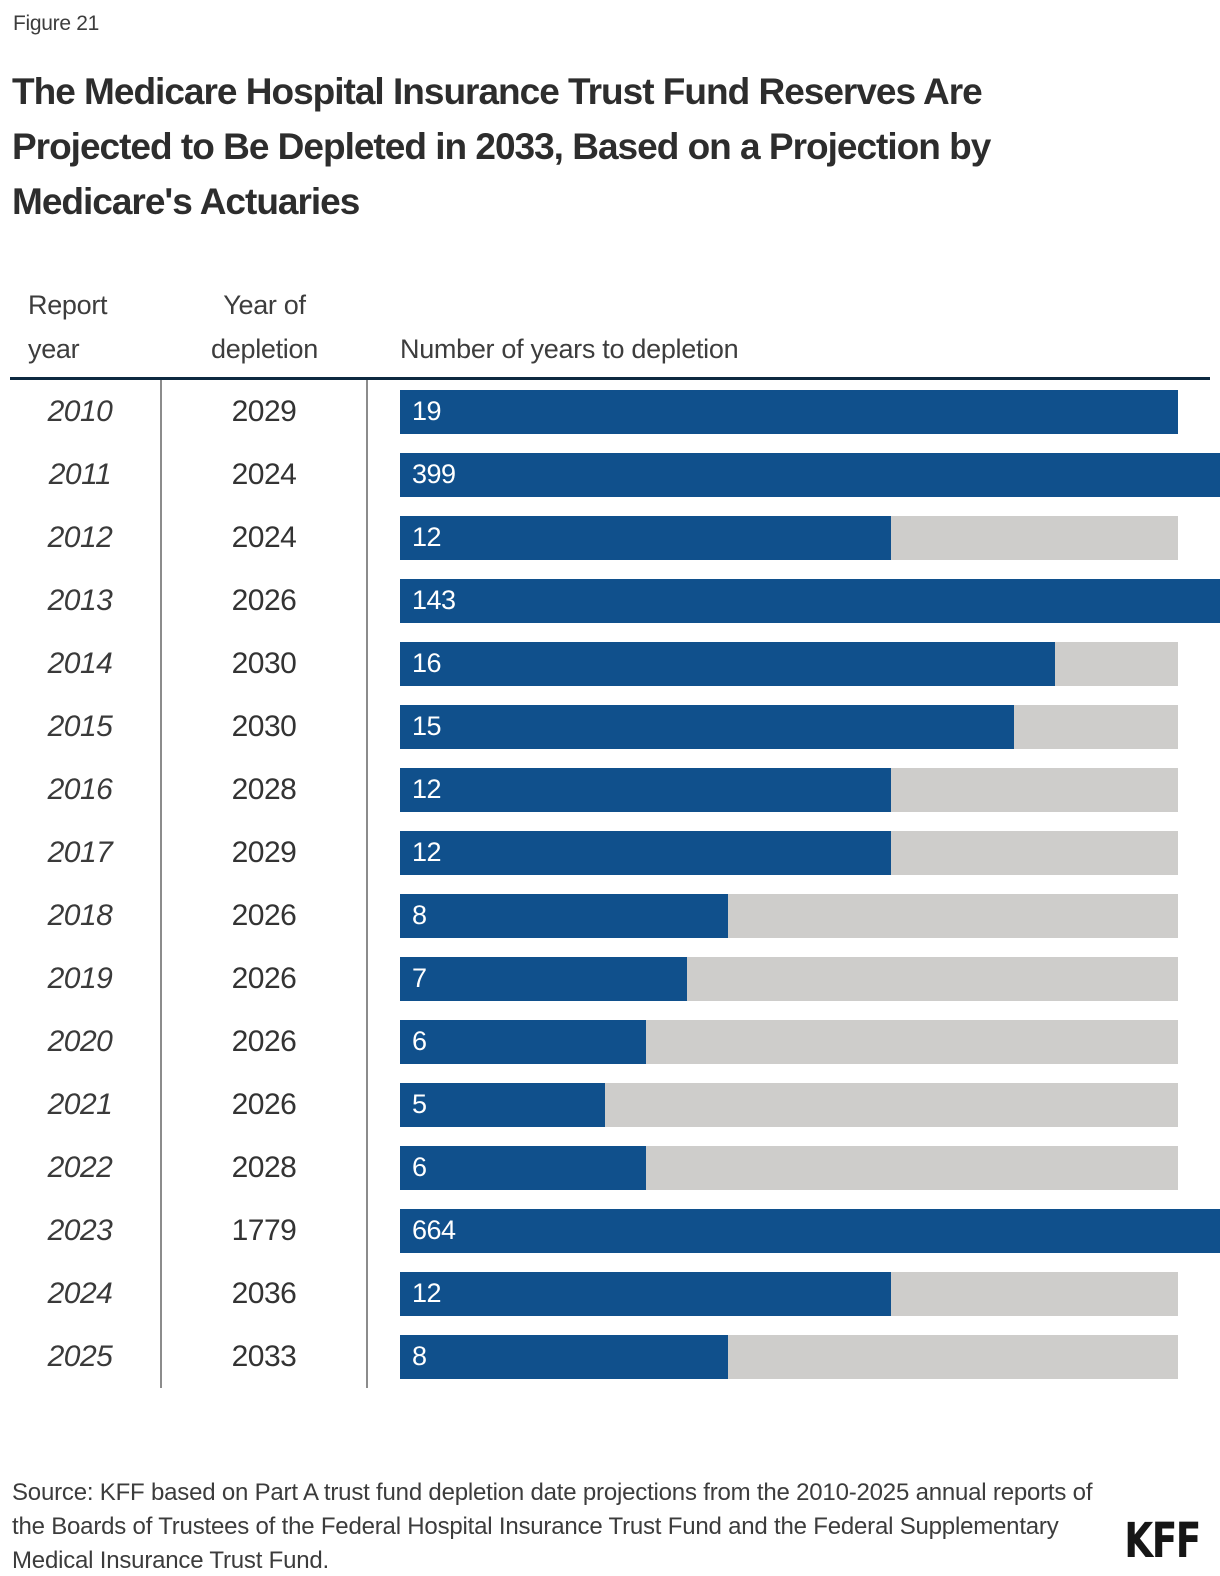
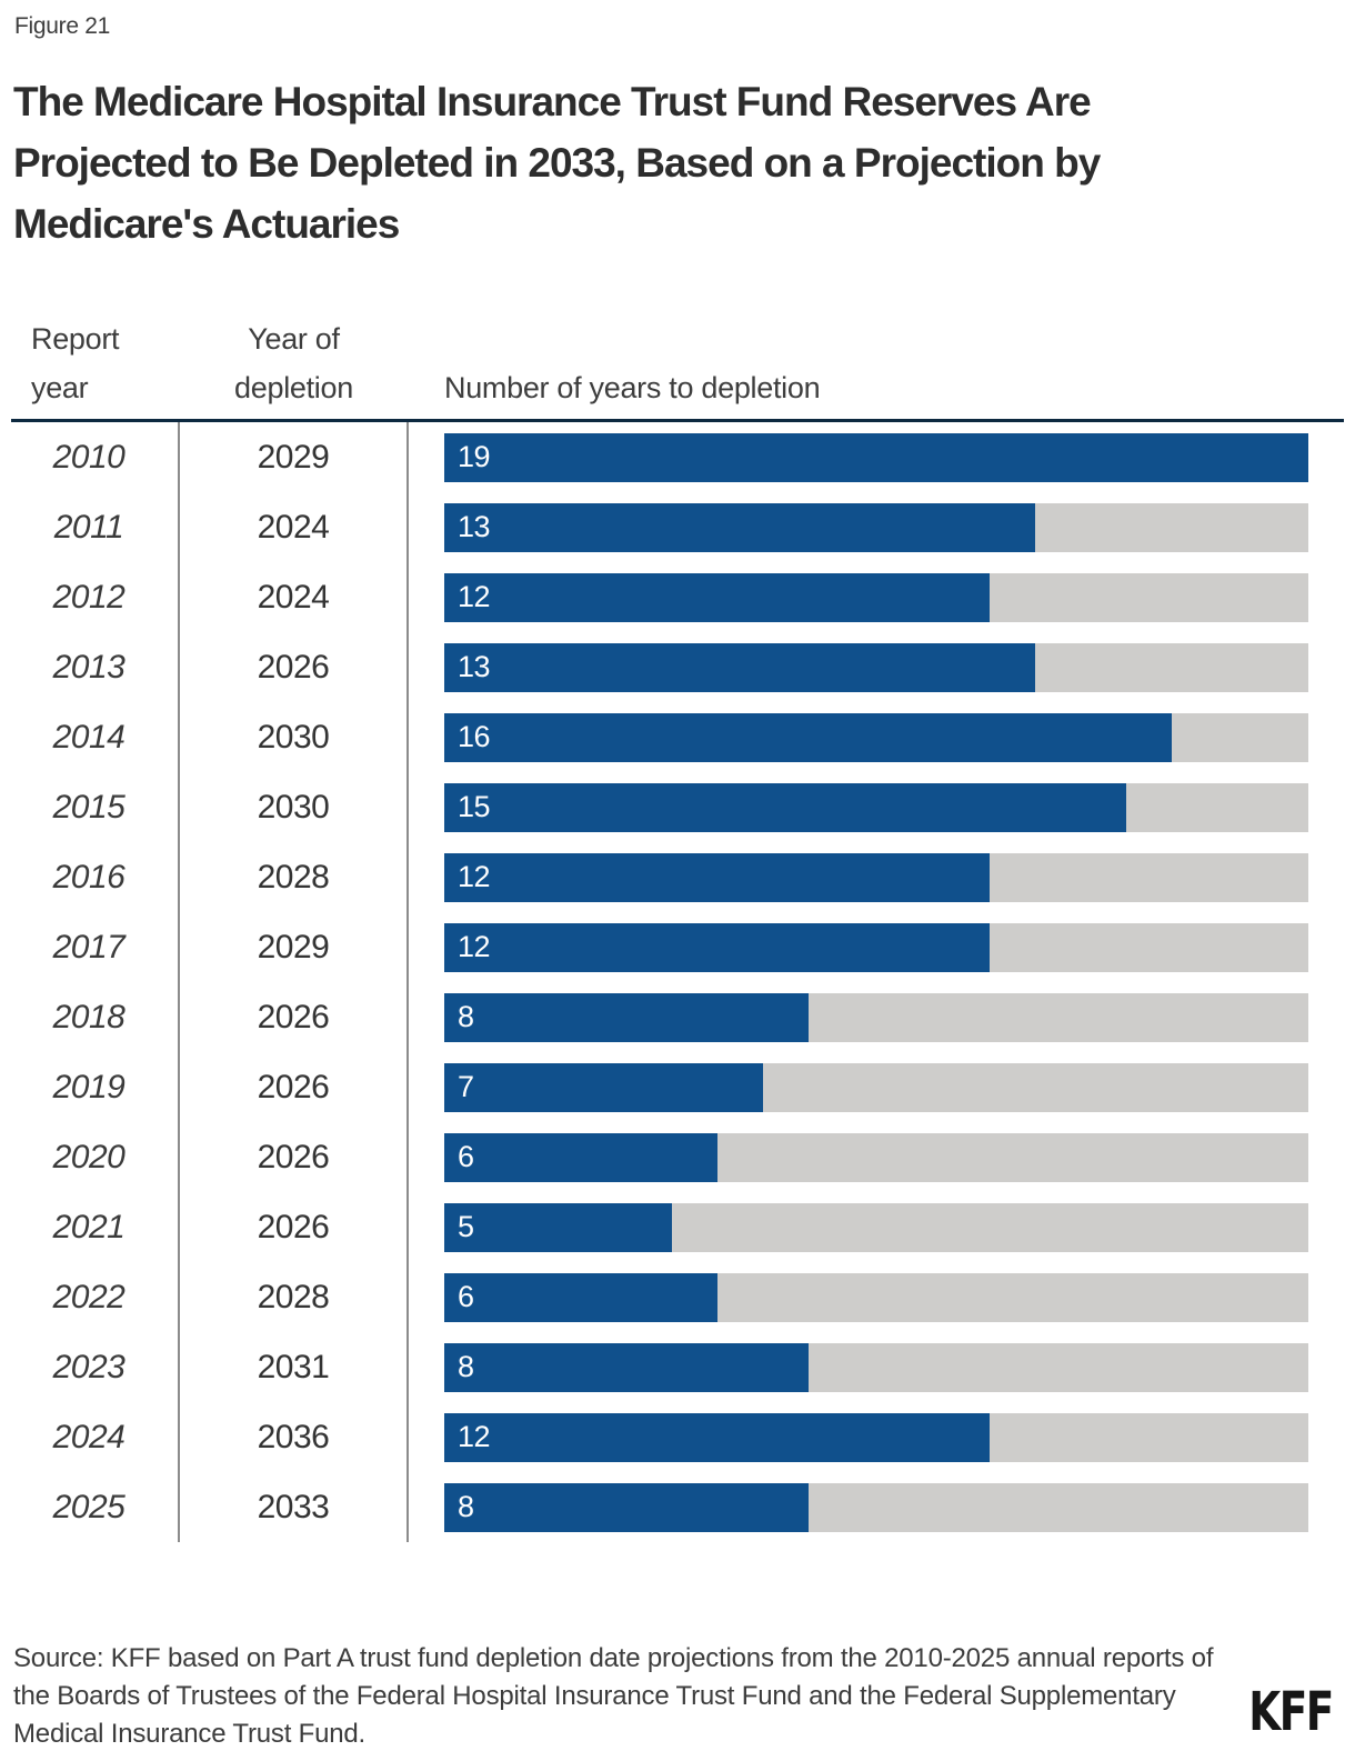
Number of years to depletion/2011: 399 -> 13
Number of years to depletion/2013: 143 -> 13
Number of years to depletion/2023: 664 -> 8
Year of depletion/2023: 1779 -> 2031
